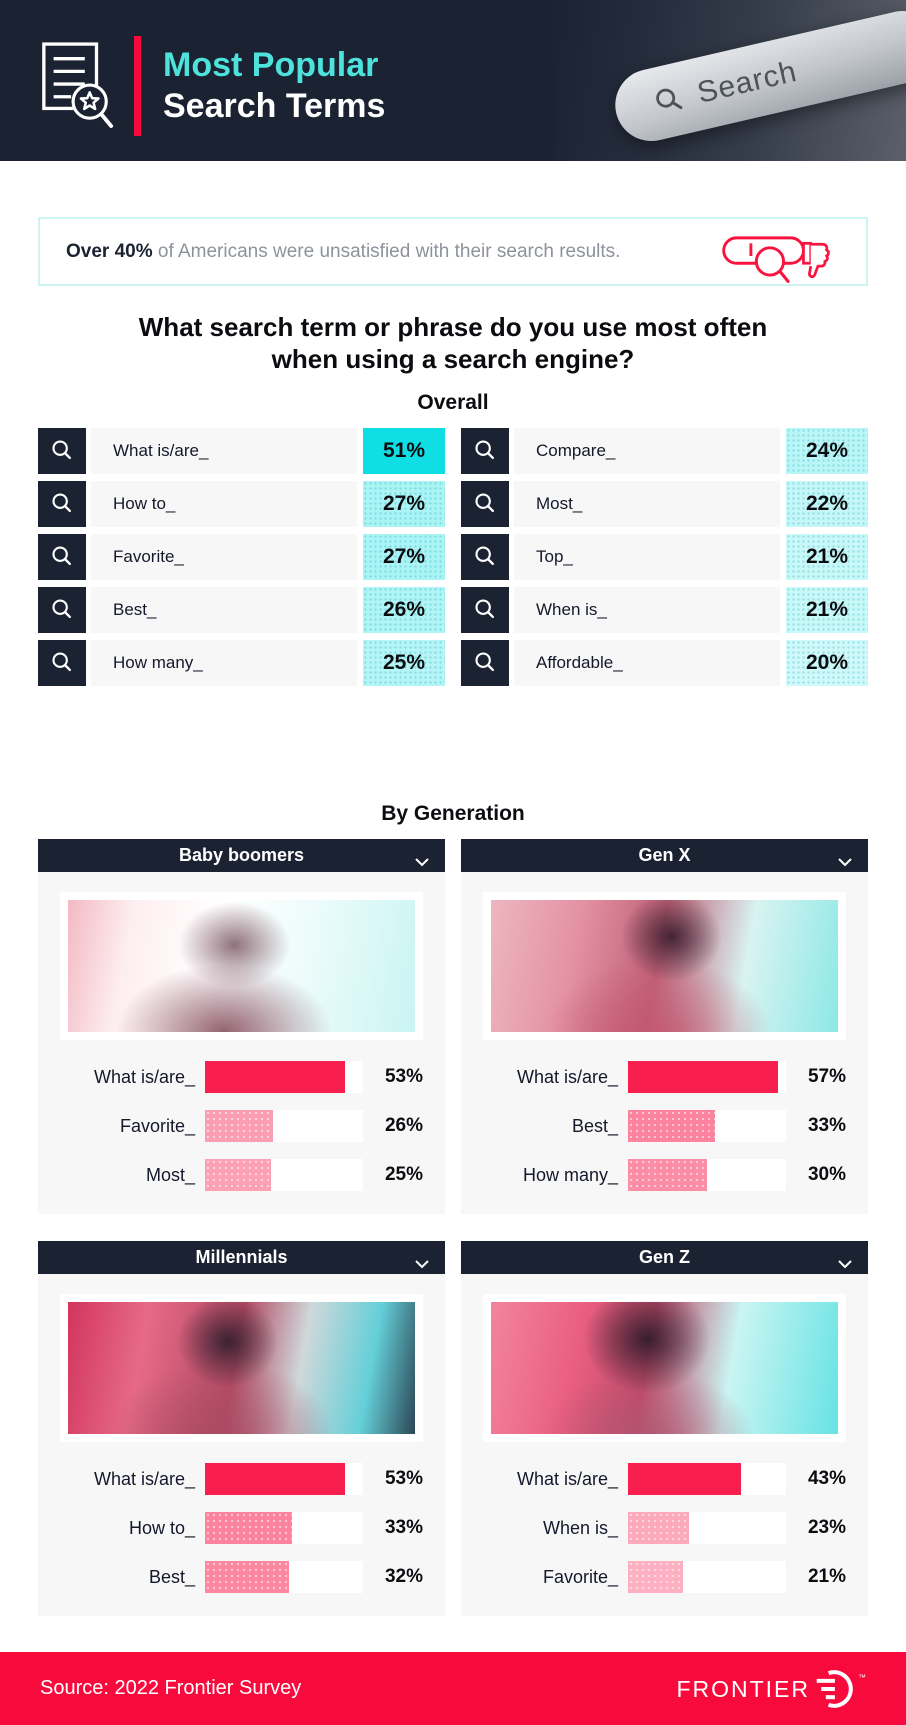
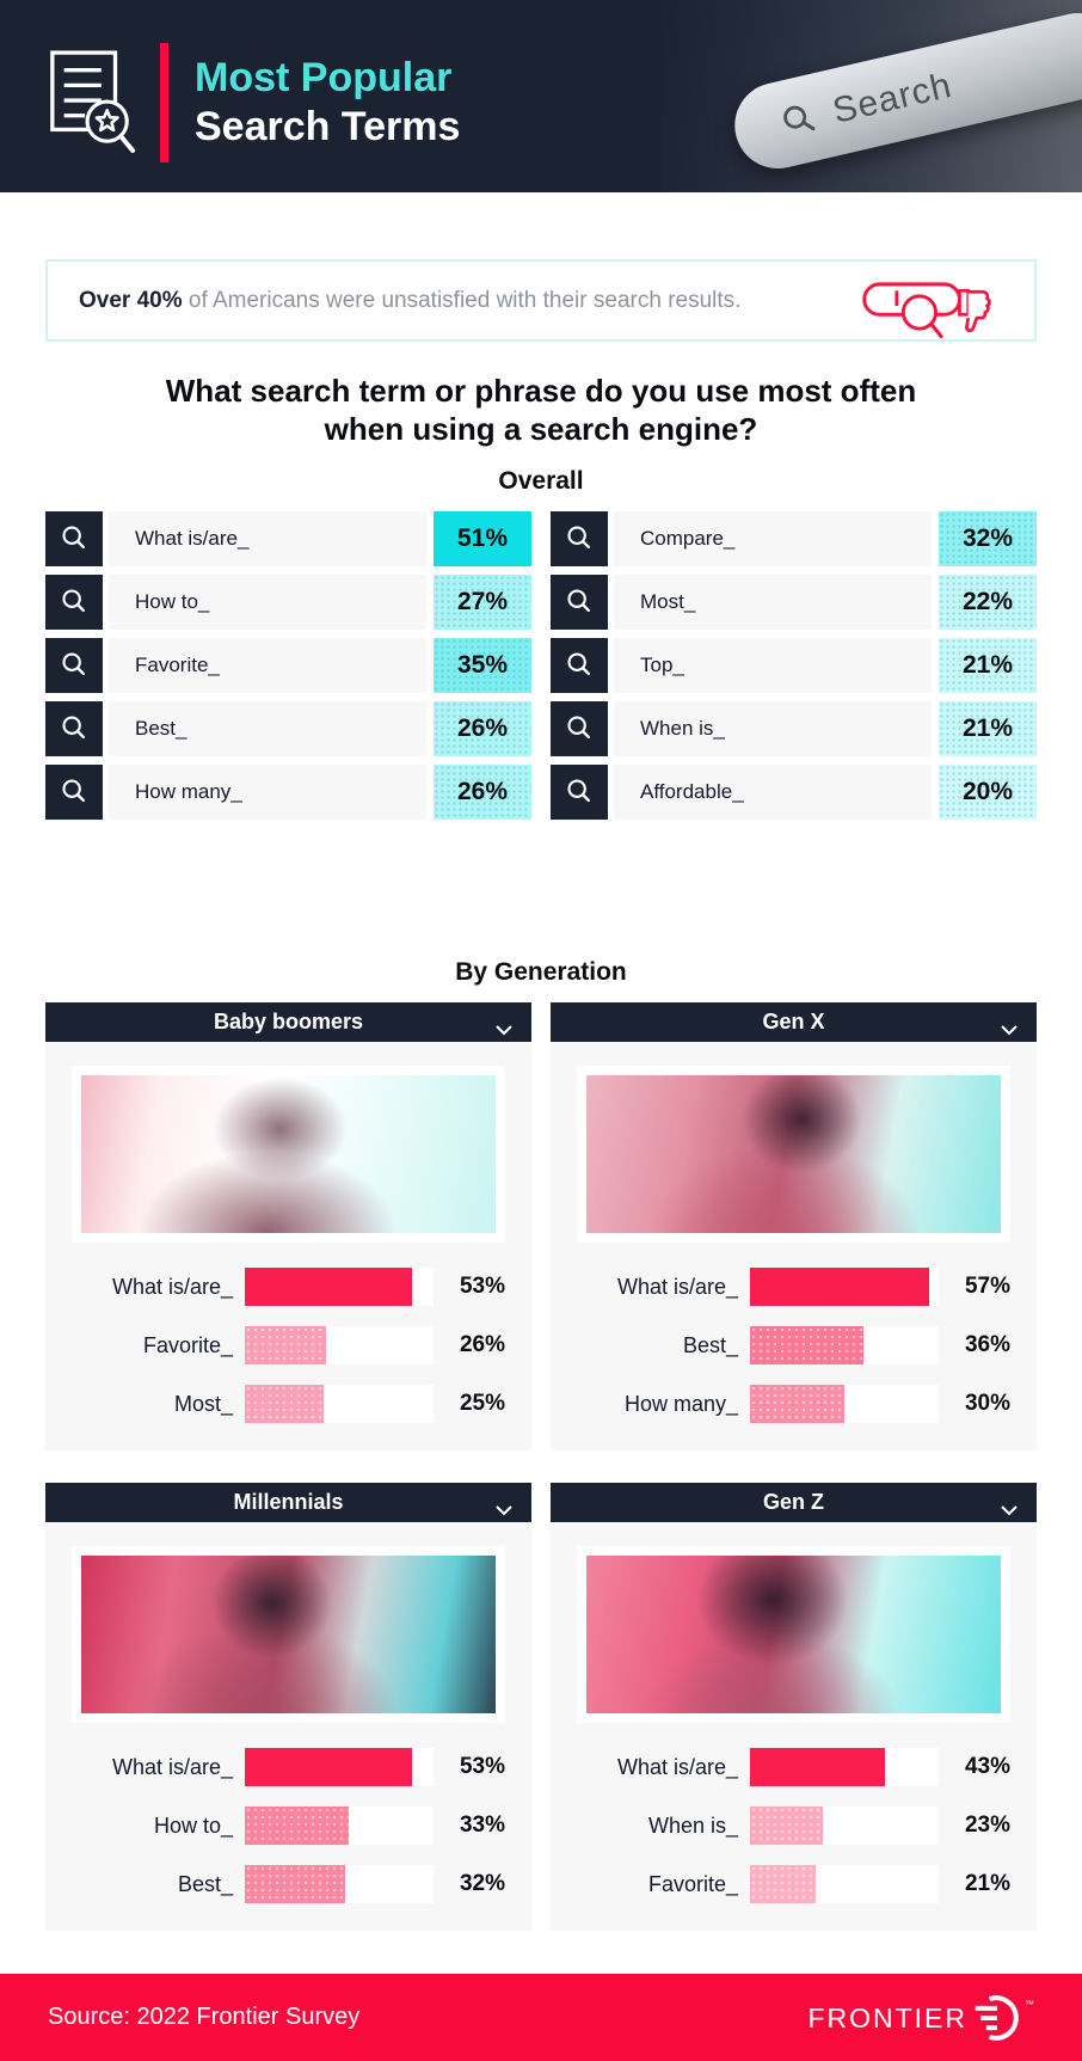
Overall/Favorite_: 27% -> 35%
Overall/How many_: 25% -> 26%
Overall/Compare_: 24% -> 32%
Gen X/Best_: 33% -> 36%
